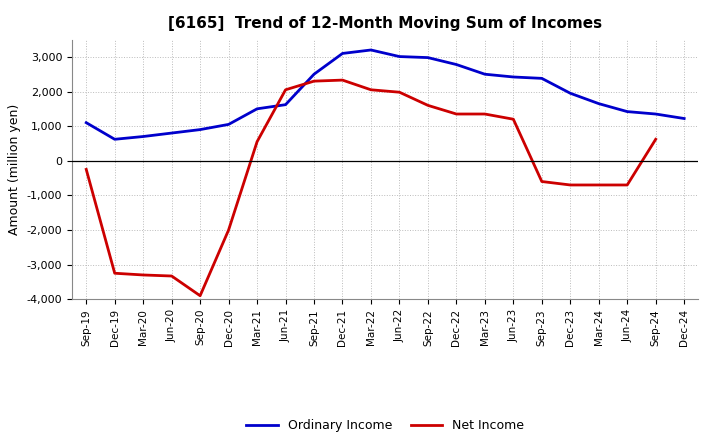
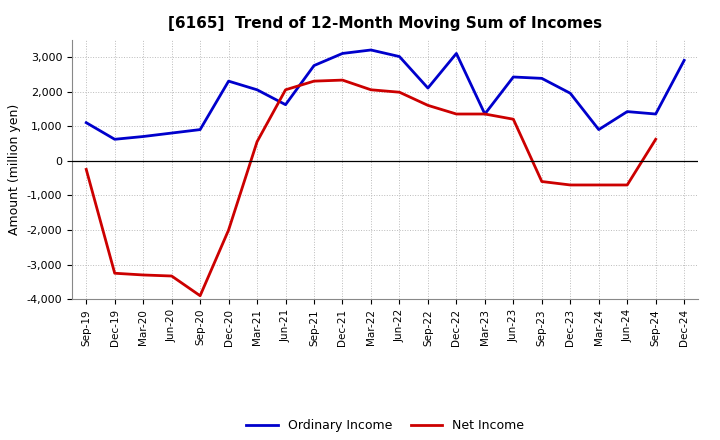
Ordinary Income/Dec-20: 1,050 -> 2,300
Ordinary Income/Mar-21: 1,500 -> 2,050
Ordinary Income/Sep-21: 2,500 -> 2,750
Ordinary Income/Sep-22: 2,980 -> 2,100
Ordinary Income/Dec-22: 2,780 -> 3,100
Ordinary Income/Mar-23: 2,500 -> 1,350
Ordinary Income/Mar-24: 1,650 -> 900
Ordinary Income/Dec-24: 1,220 -> 2,900
